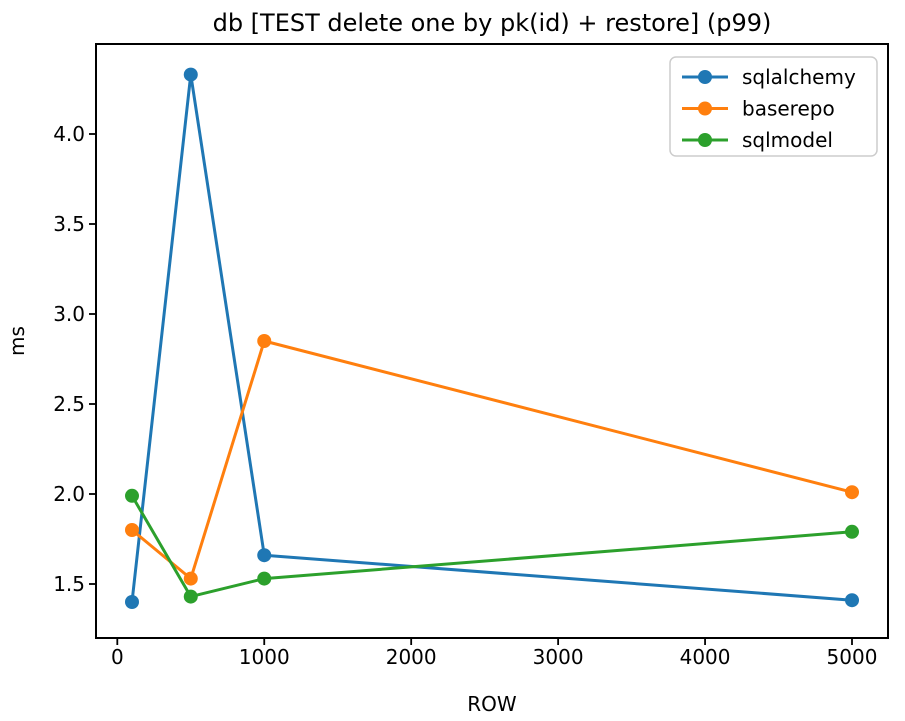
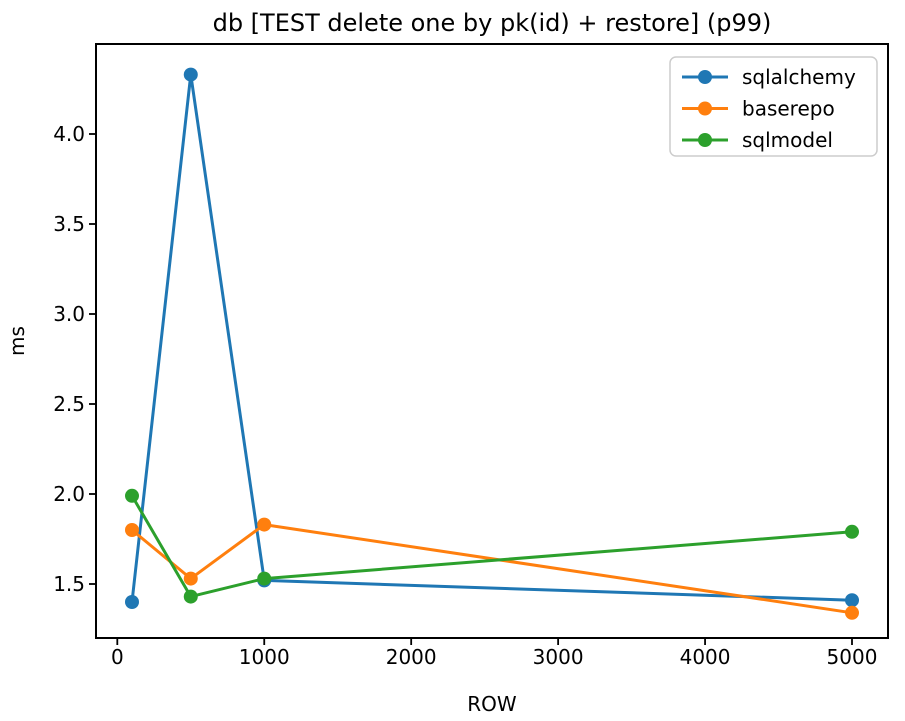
sqlalchemy/1000: 1.66 -> 1.52
baserepo/1000: 2.85 -> 1.83
baserepo/5000: 2.01 -> 1.34
